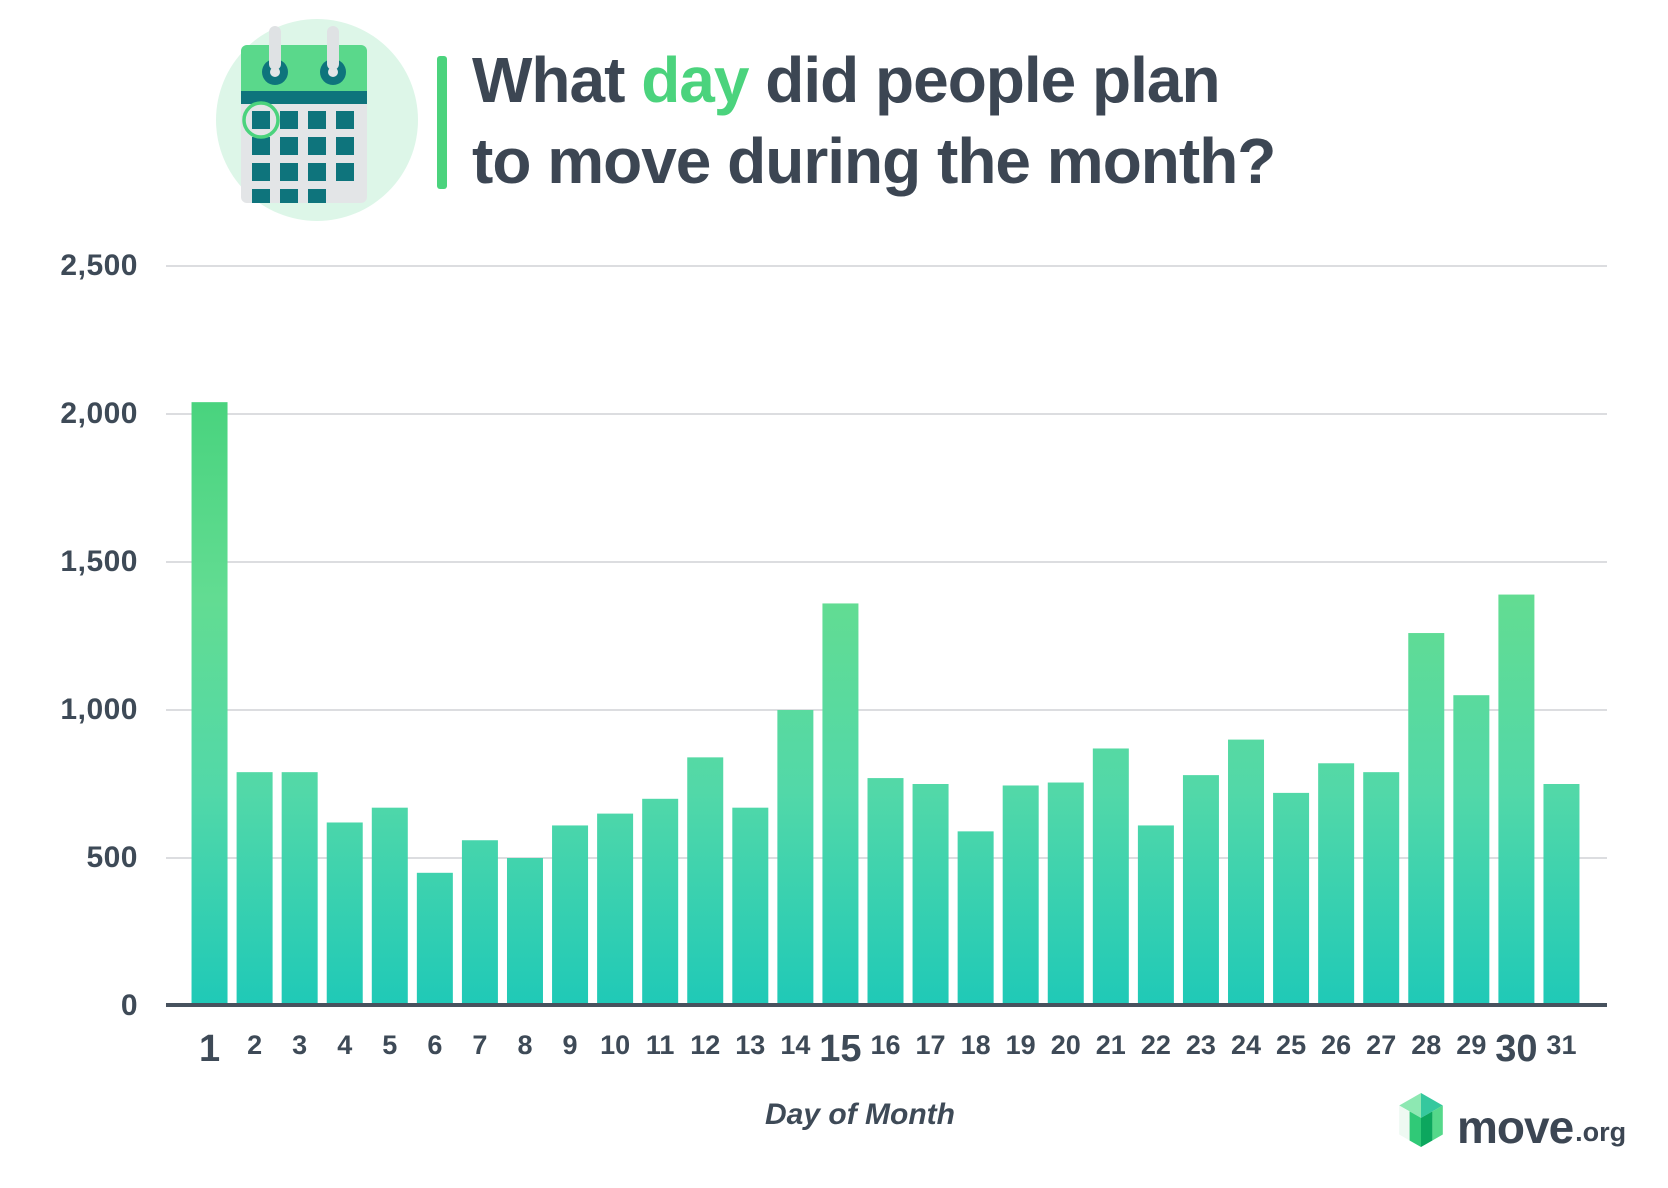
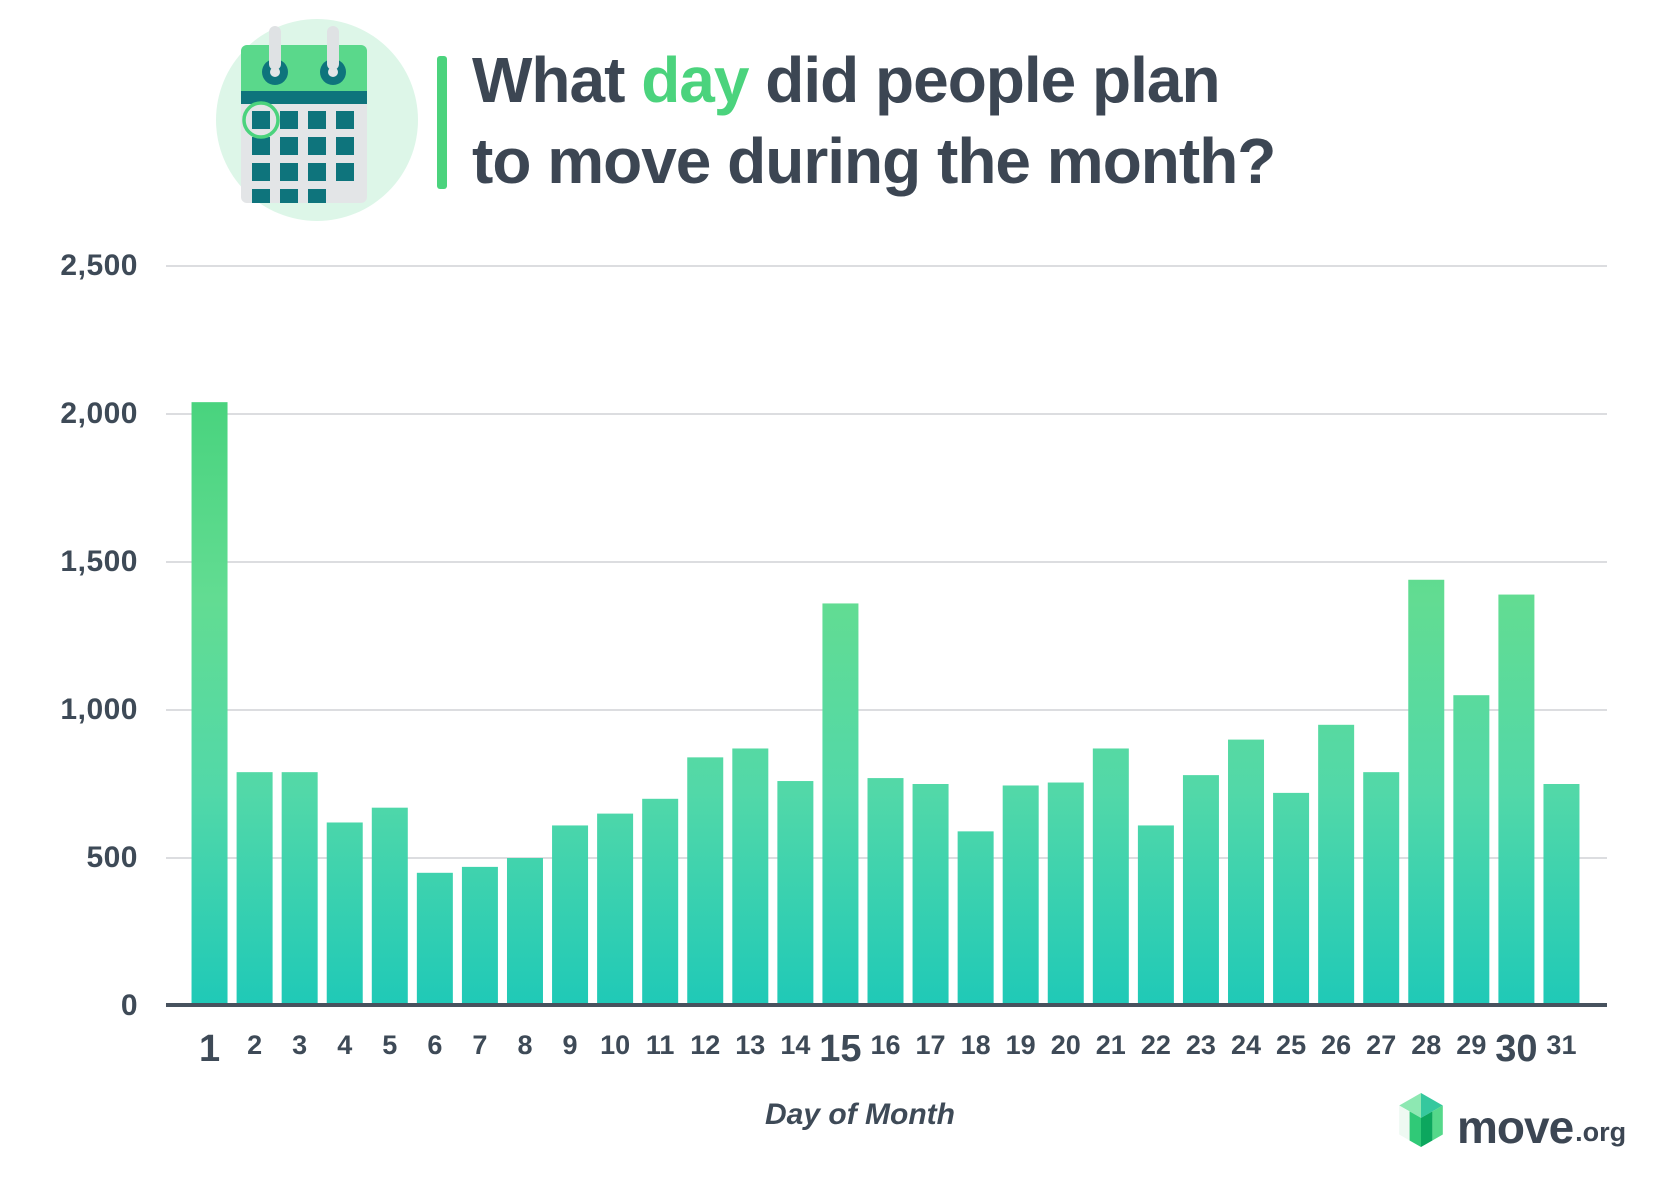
7: 560 -> 470
13: 670 -> 870
14: 1000 -> 760
26: 820 -> 950
28: 1260 -> 1440
